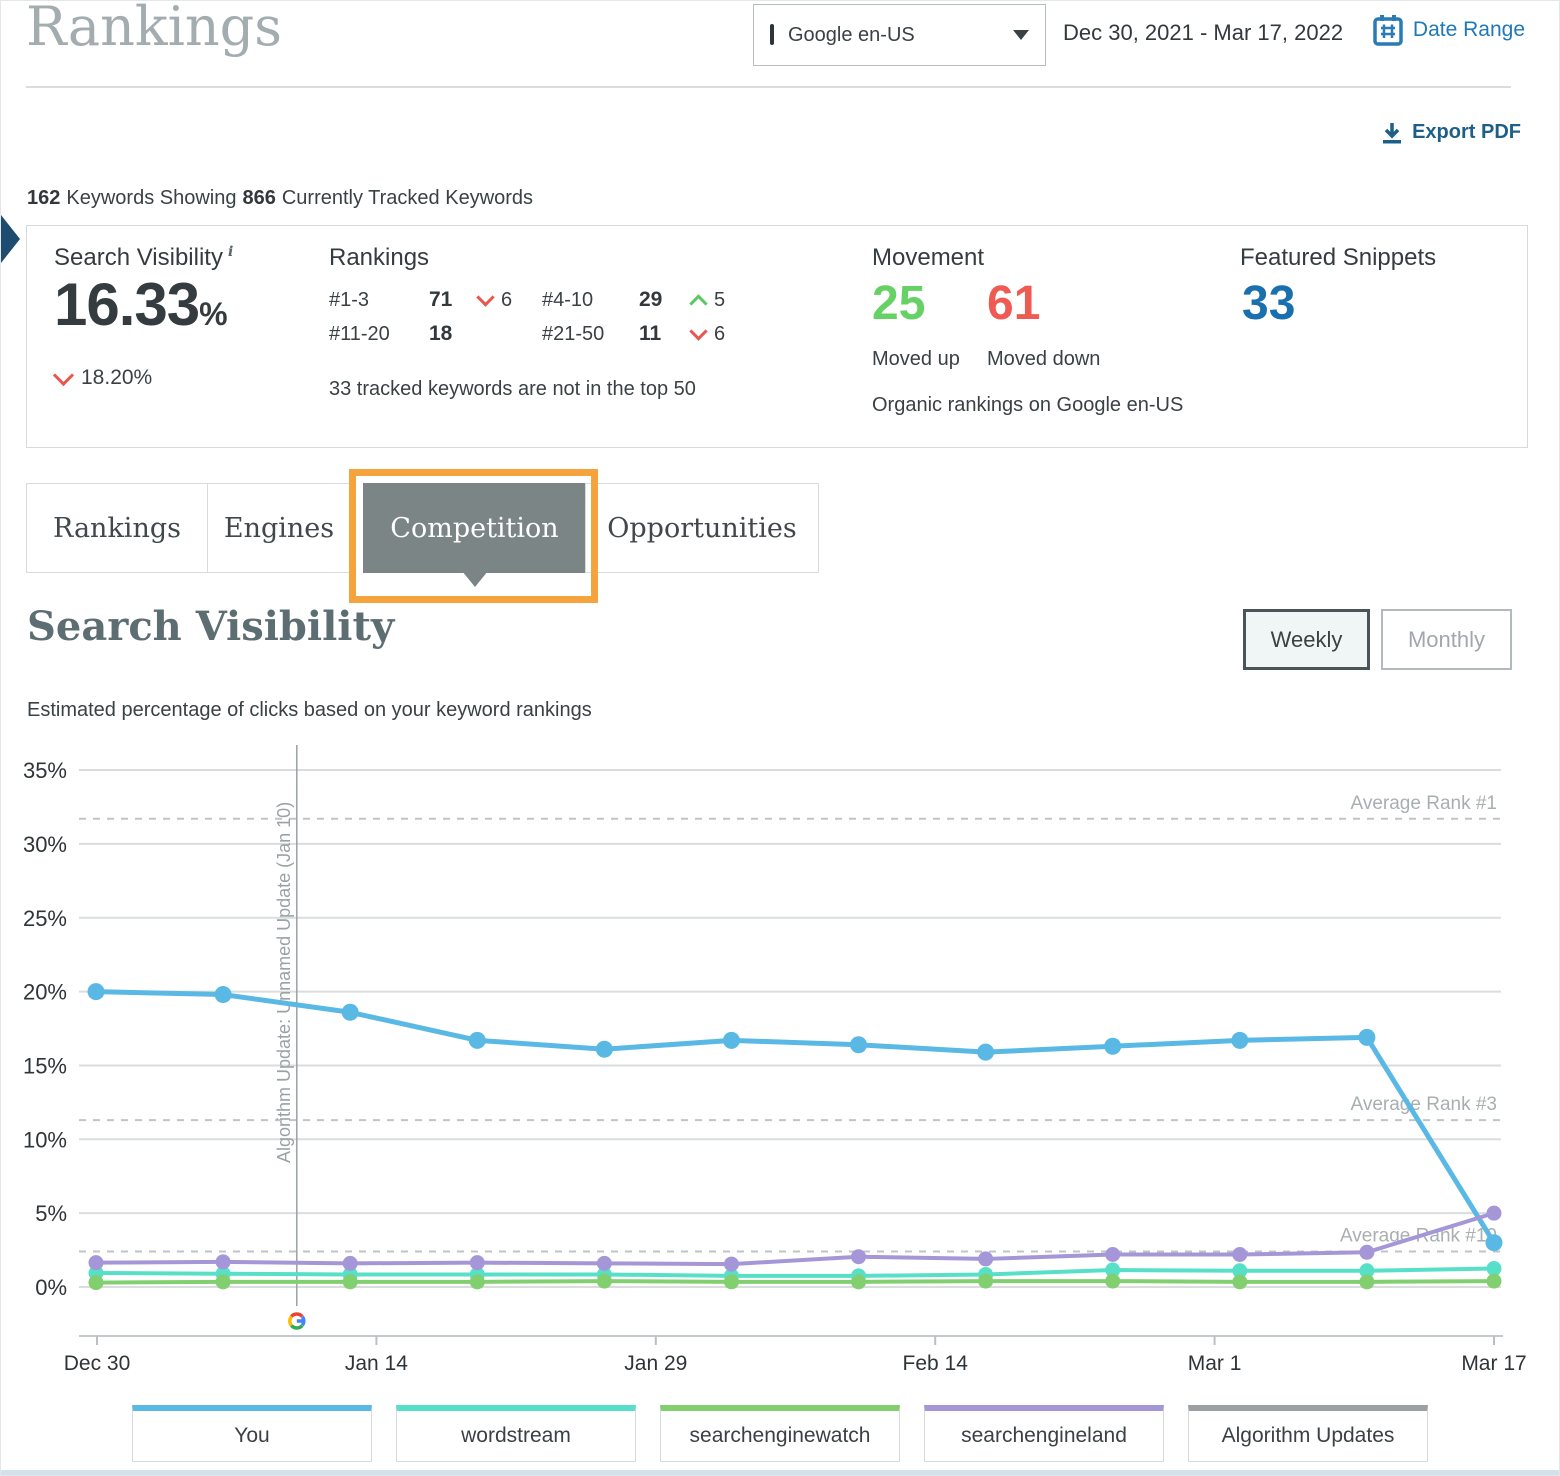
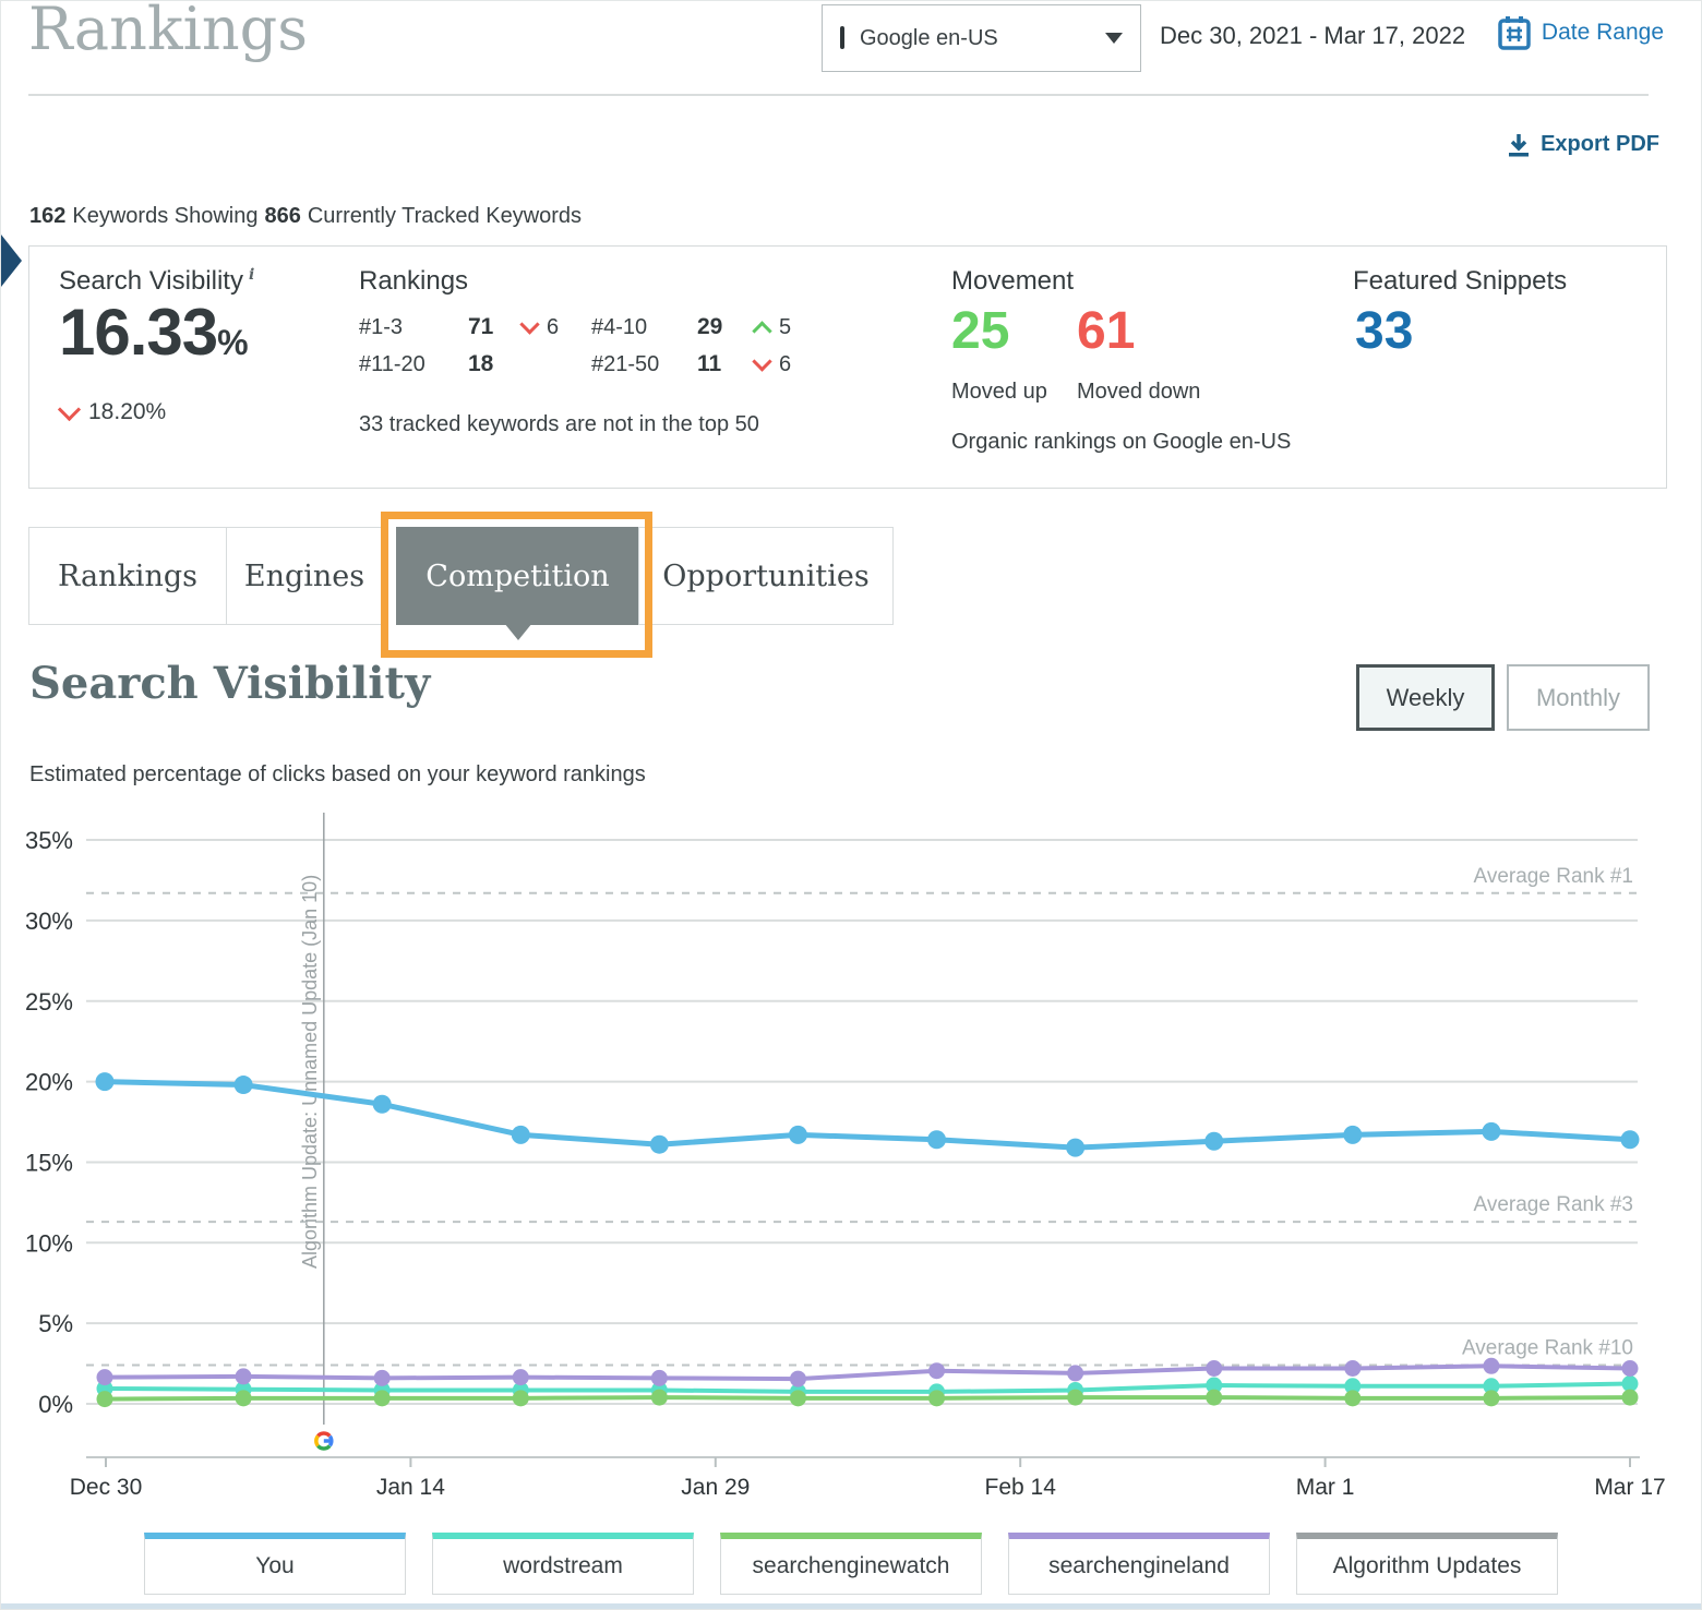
You/Mar 17: 3.0% -> 16.4%
searchengineland/Mar 17: 5.0% -> 2.2%
